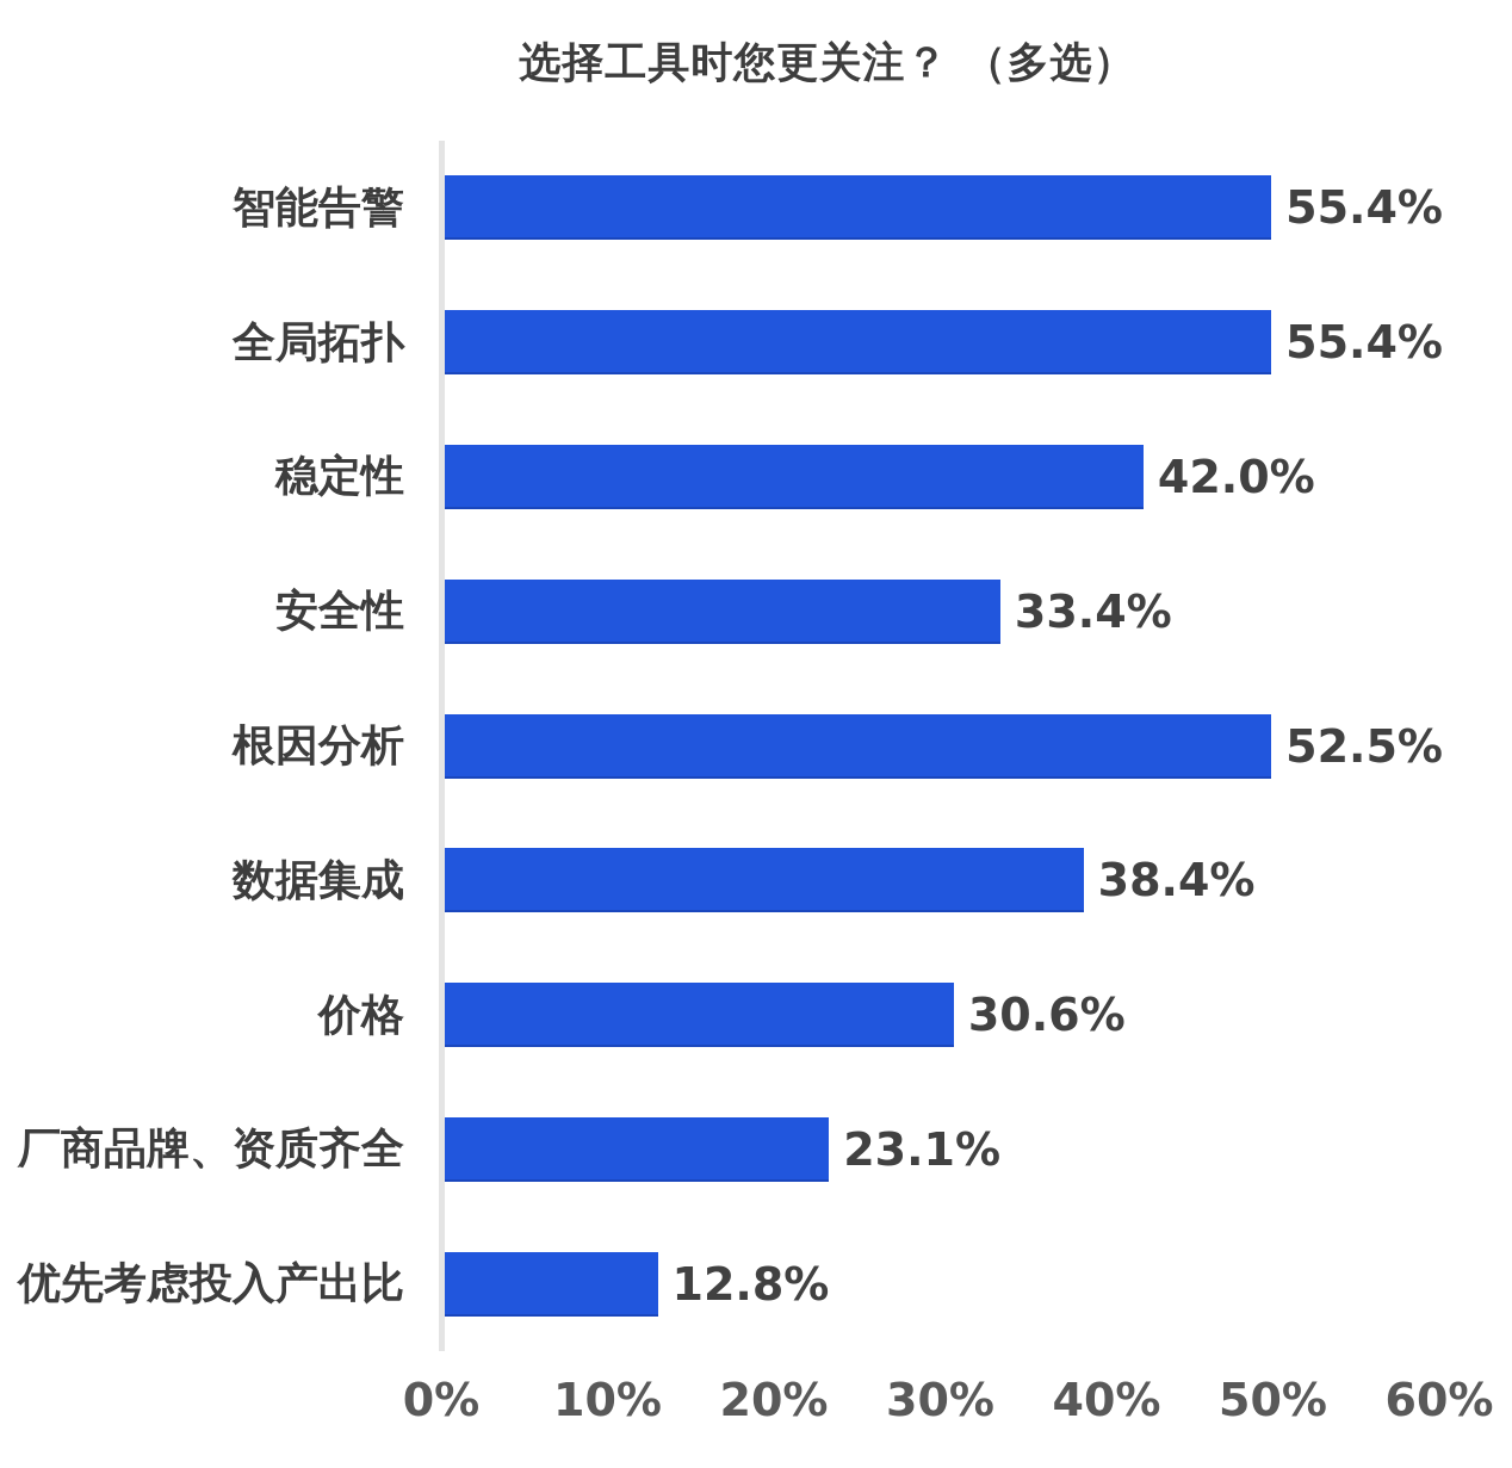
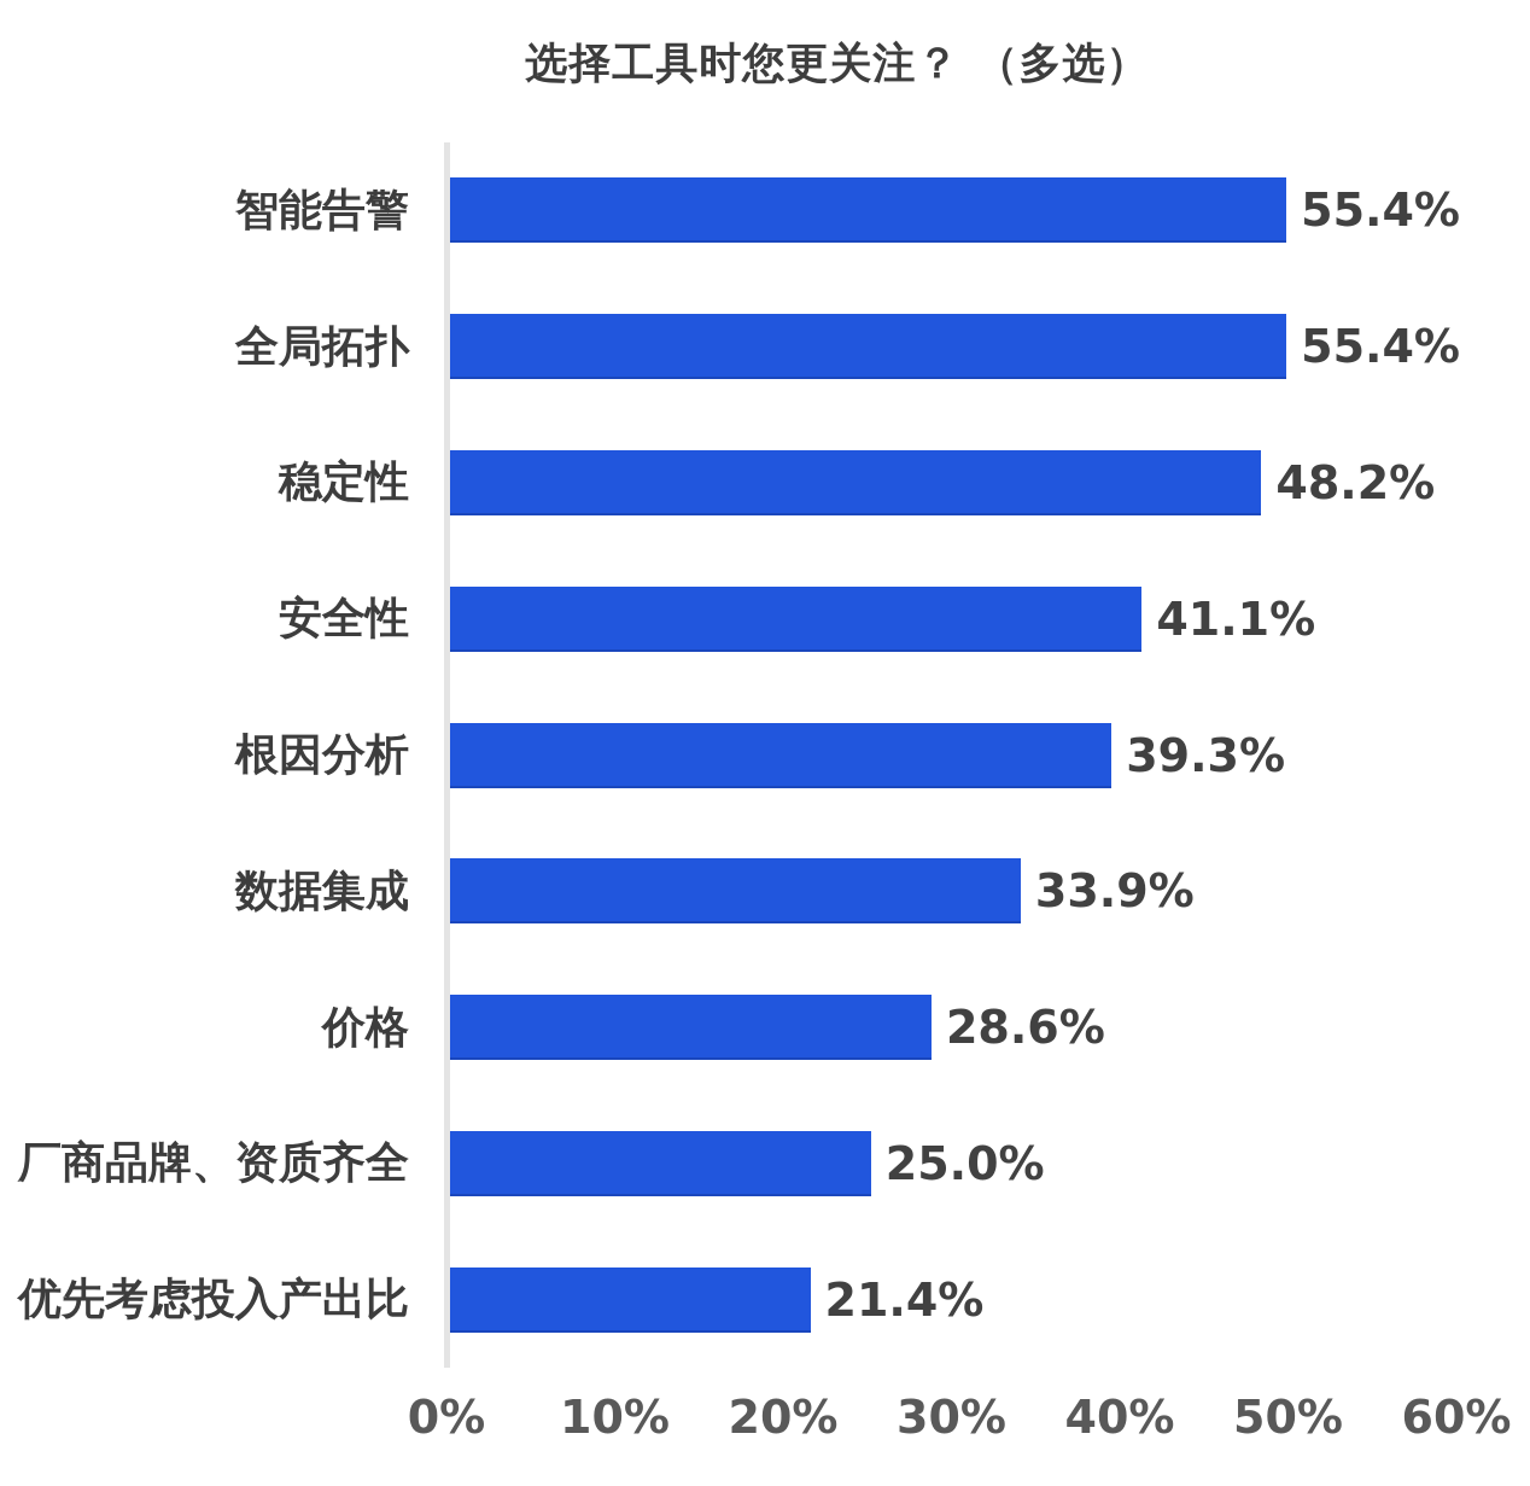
稳定性: 42.0% -> 48.2%
安全性: 33.4% -> 41.1%
根因分析: 52.5% -> 39.3%
数据集成: 38.4% -> 33.9%
价格: 30.6% -> 28.6%
厂商品牌、资质齐全: 23.1% -> 25.0%
优先考虑投入产出比: 12.8% -> 21.4%
